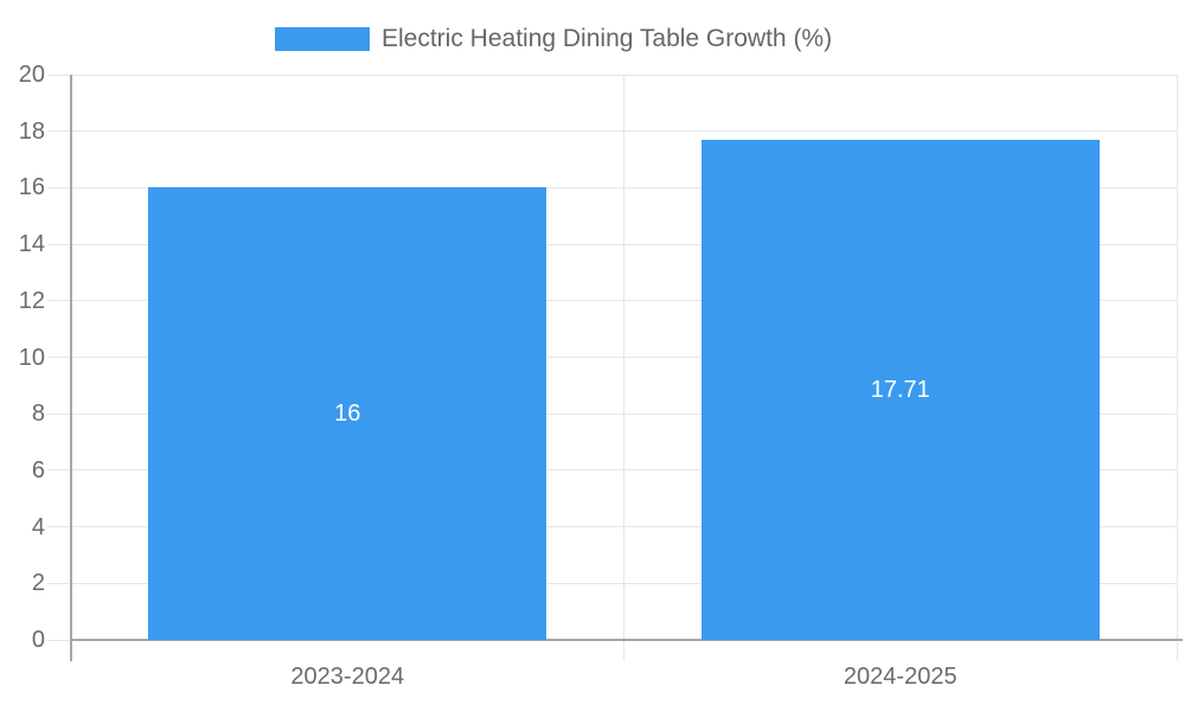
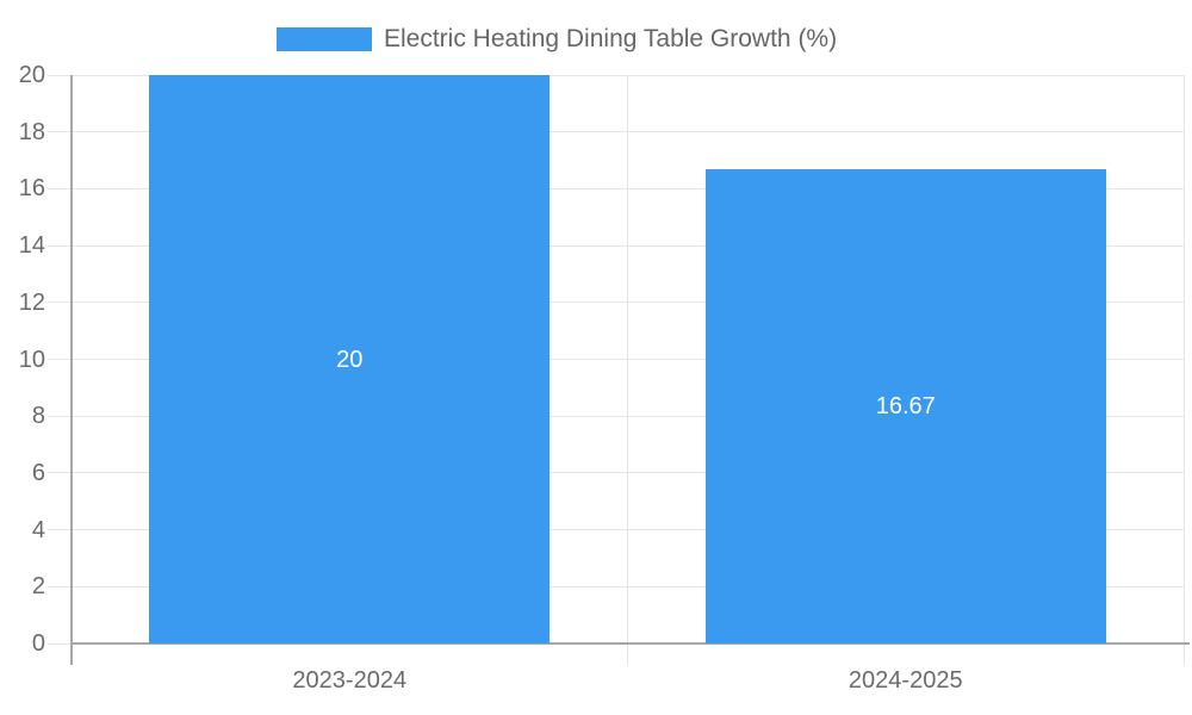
2023-2024: 16 -> 20
2024-2025: 17.71 -> 16.67
